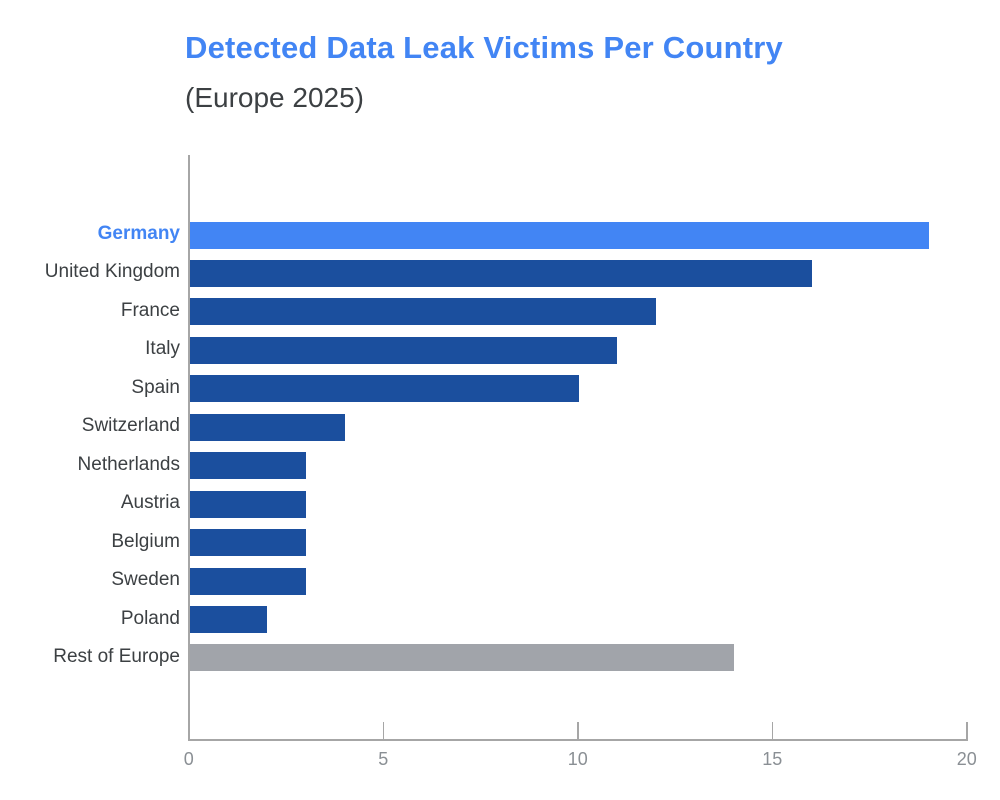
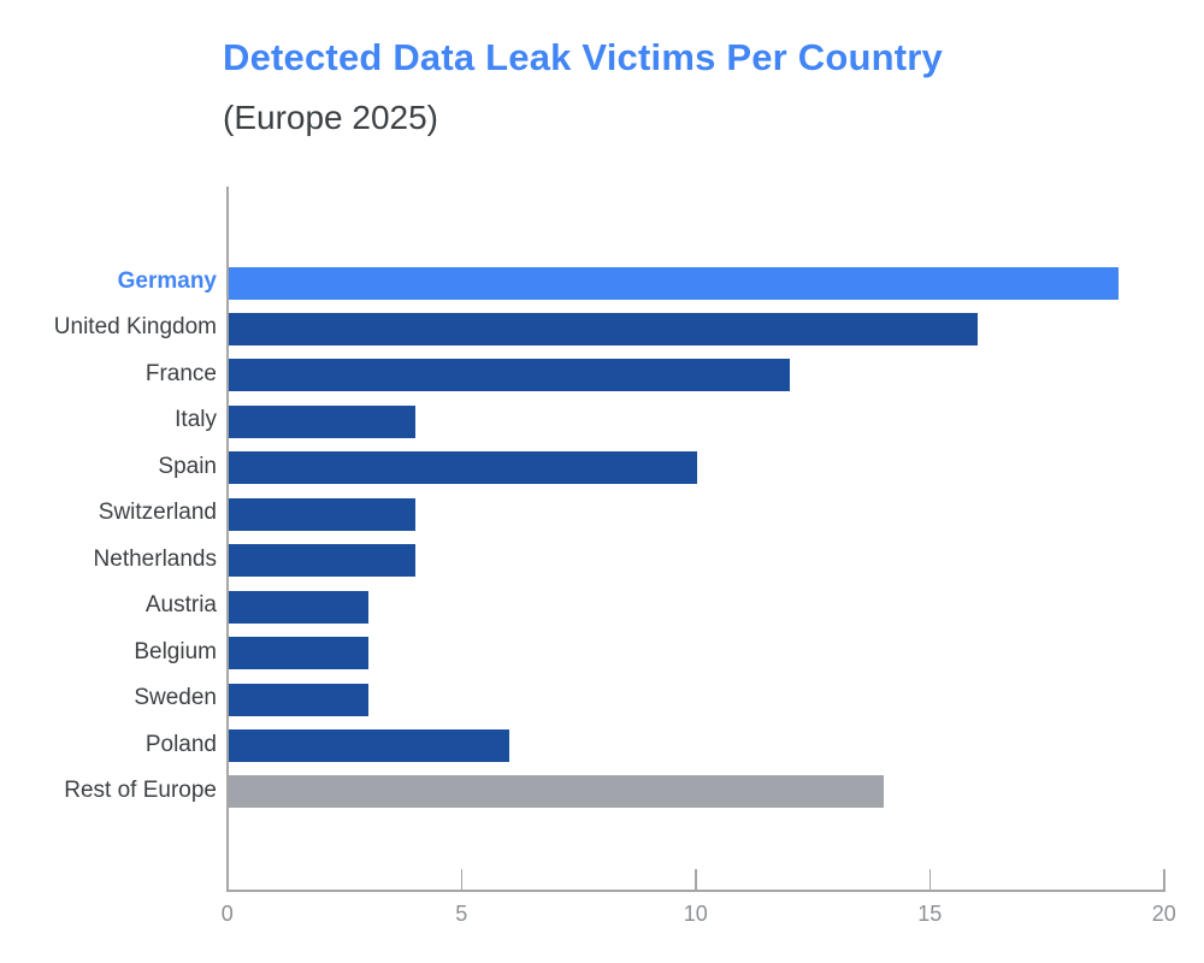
Italy: 11 -> 4
Netherlands: 3 -> 4
Poland: 2 -> 6
